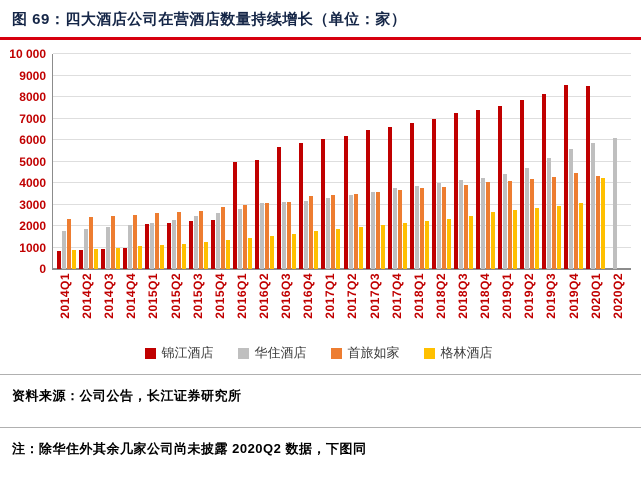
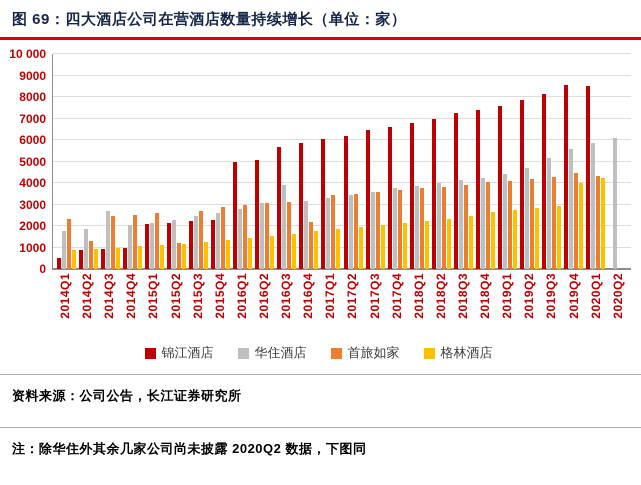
锦江酒店/2014Q1: 800 -> 500
首旅如家/2014Q2: 2400 -> 1300
华住酒店/2014Q3: 2000 -> 2700
首旅如家/2015Q2: 2600 -> 1200
华住酒店/2016Q3: 3100 -> 3900
首旅如家/2016Q4: 3400 -> 2200
格林酒店/2019Q4: 3000 -> 4000
